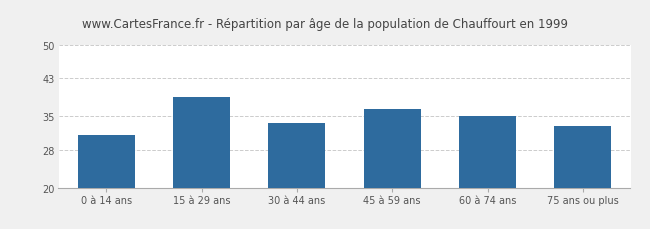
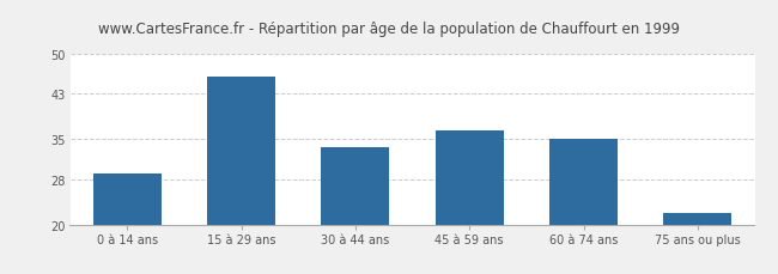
0 à 14 ans: 31.0 -> 29.0
15 à 29 ans: 39.0 -> 46.0
75 ans ou plus: 33.0 -> 22.0
